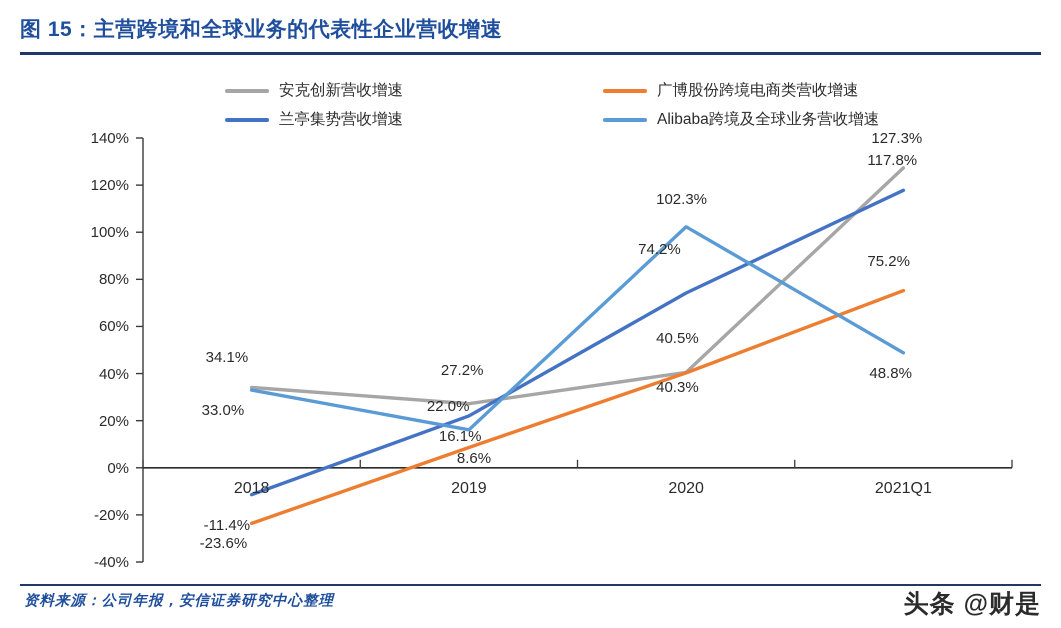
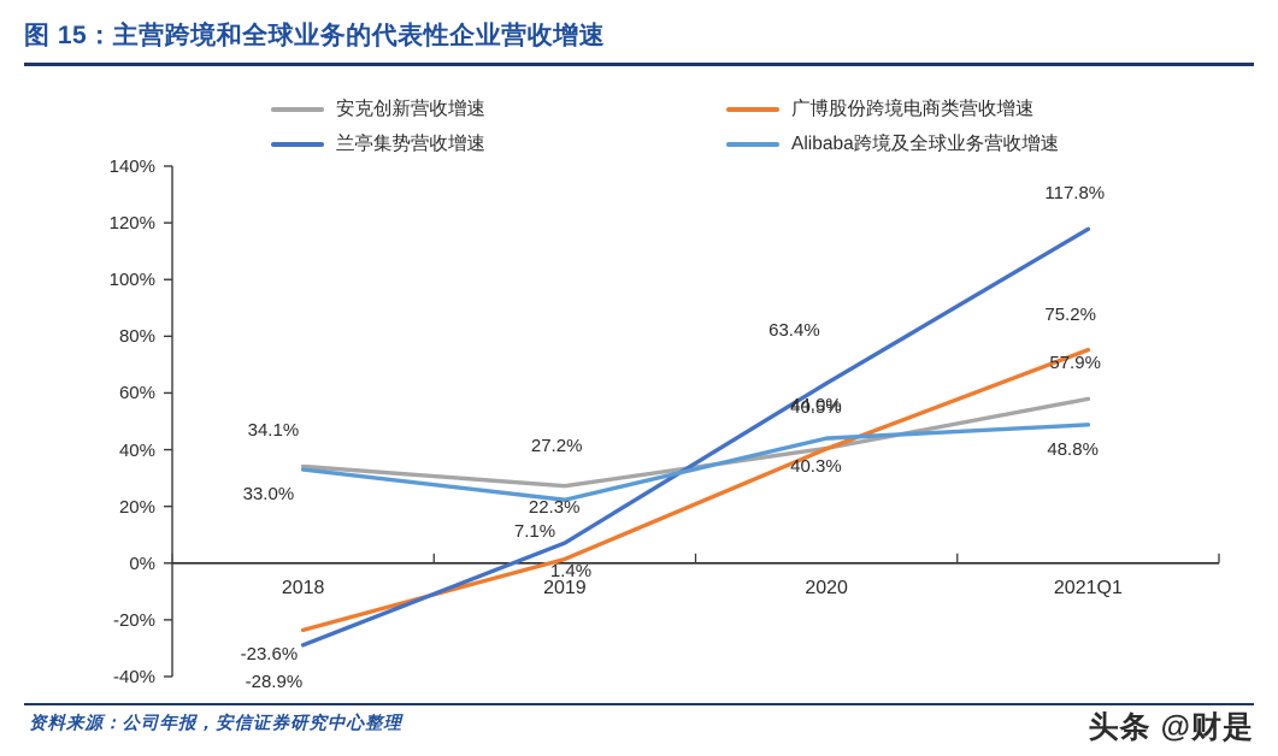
兰亭集势营收增速/2018: -11.4% -> -28.9%
广博股份跨境电商类营收增速/2019: 8.6% -> 1.4%
兰亭集势营收增速/2019: 22.0% -> 7.1%
Alibaba跨境及全球业务营收增速/2019: 16.1% -> 22.3%
兰亭集势营收增速/2020: 74.2% -> 63.4%
Alibaba跨境及全球业务营收增速/2020: 102.3% -> 44.0%
安克创新营收增速/2021Q1: 127.3% -> 57.9%
